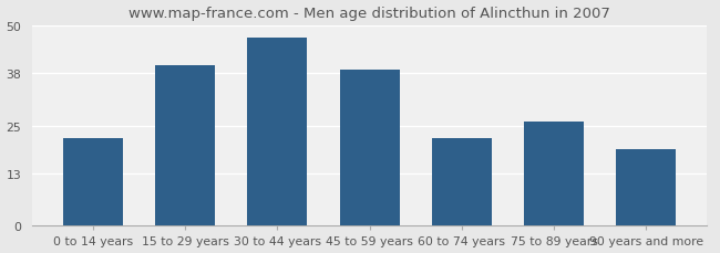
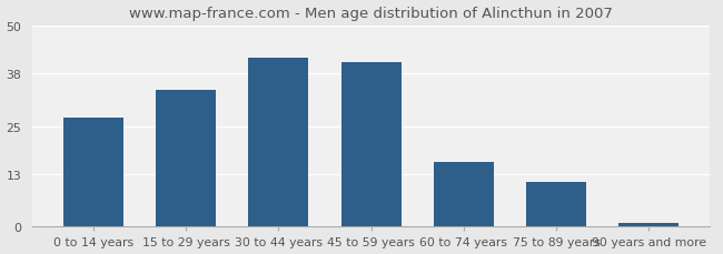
0 to 14 years: 22 -> 27
15 to 29 years: 40 -> 34
30 to 44 years: 47 -> 42
45 to 59 years: 39 -> 41
60 to 74 years: 22 -> 16
75 to 89 years: 26 -> 11
90 years and more: 19 -> 1
